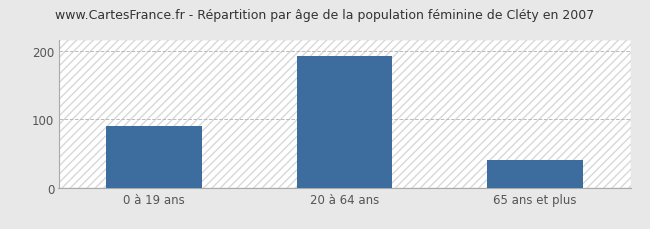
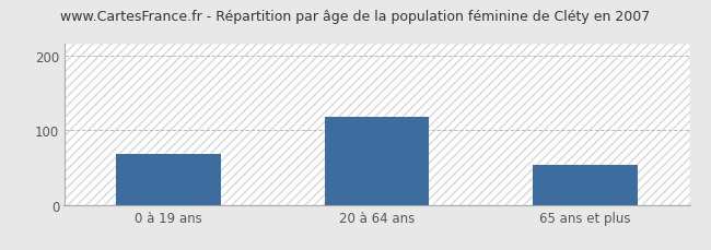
0 à 19 ans: 90 -> 68
20 à 64 ans: 192 -> 118
65 ans et plus: 40 -> 54
